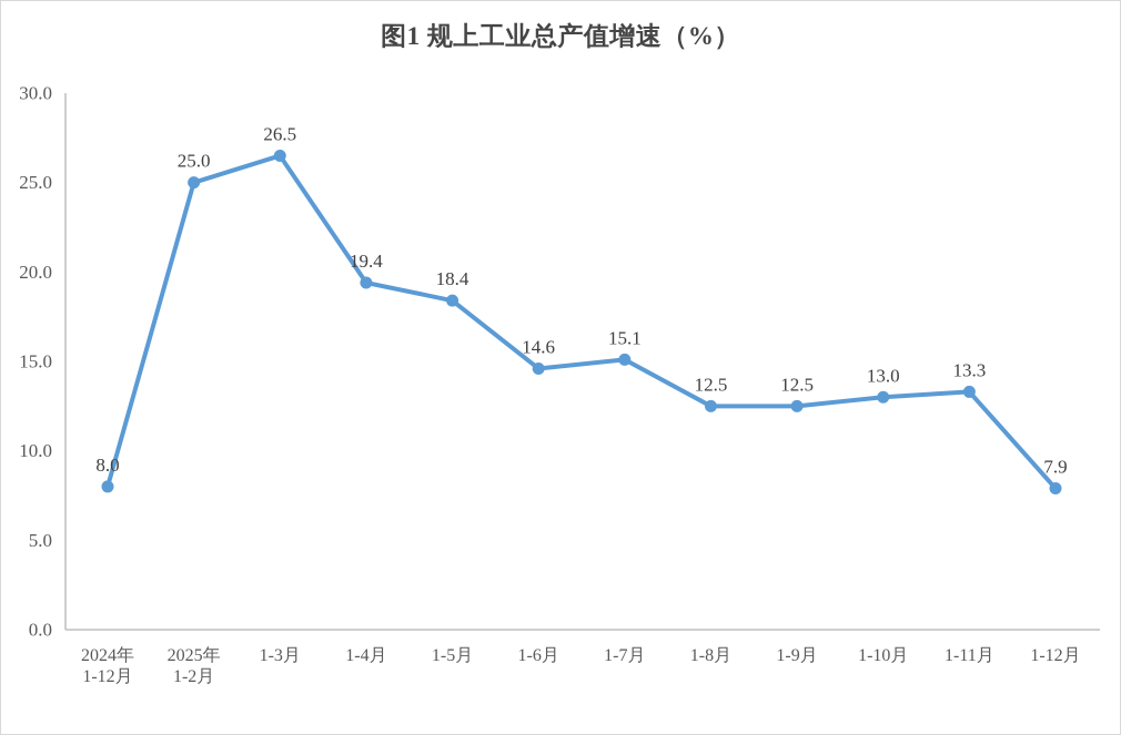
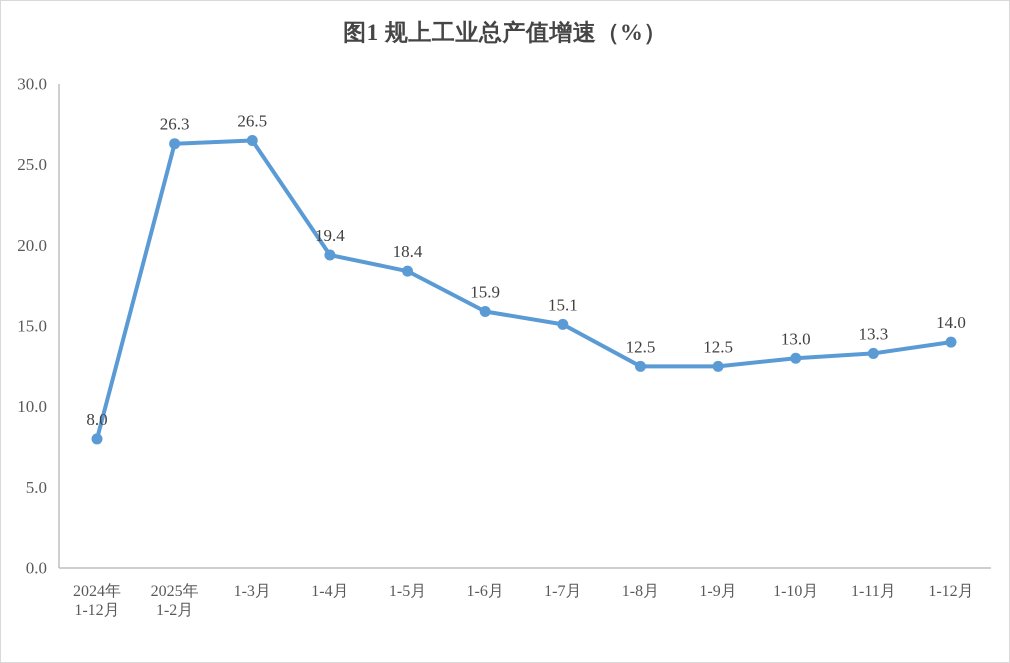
2025年 1-2月: 25.0 -> 26.3
1-6月: 14.6 -> 15.9
1-12月: 7.9 -> 14.0
